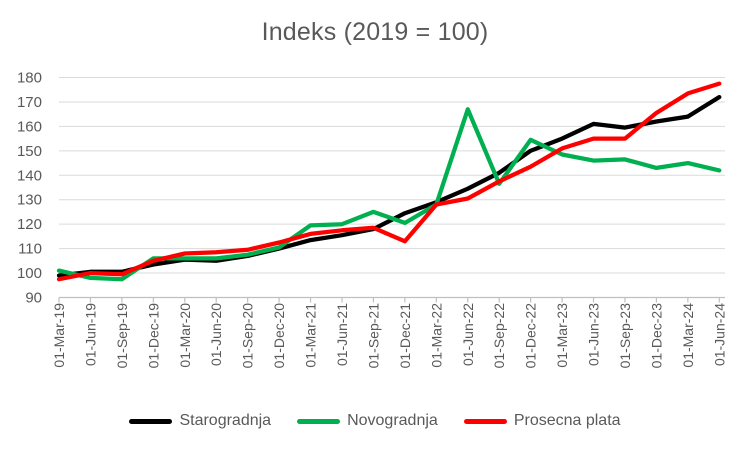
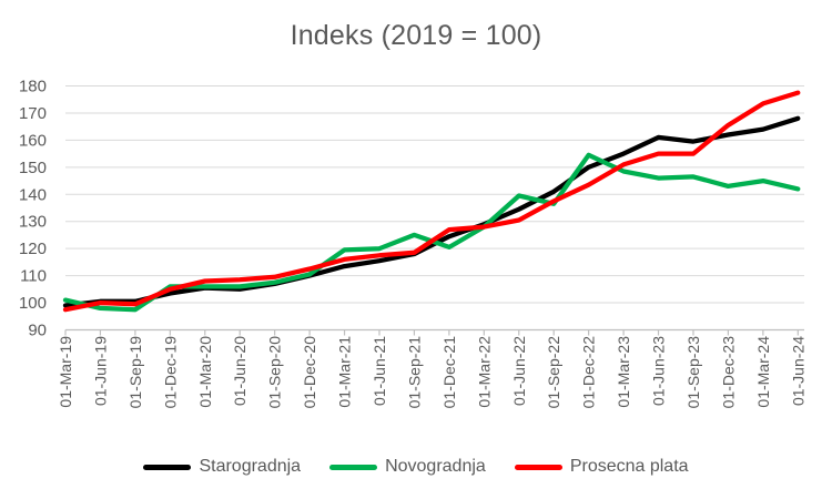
Prosecna plata/01-Dec-21: 113 -> 127
Novogradnja/01-Jun-22: 167 -> 140
Starogradnja/01-Jun-24: 172 -> 168
